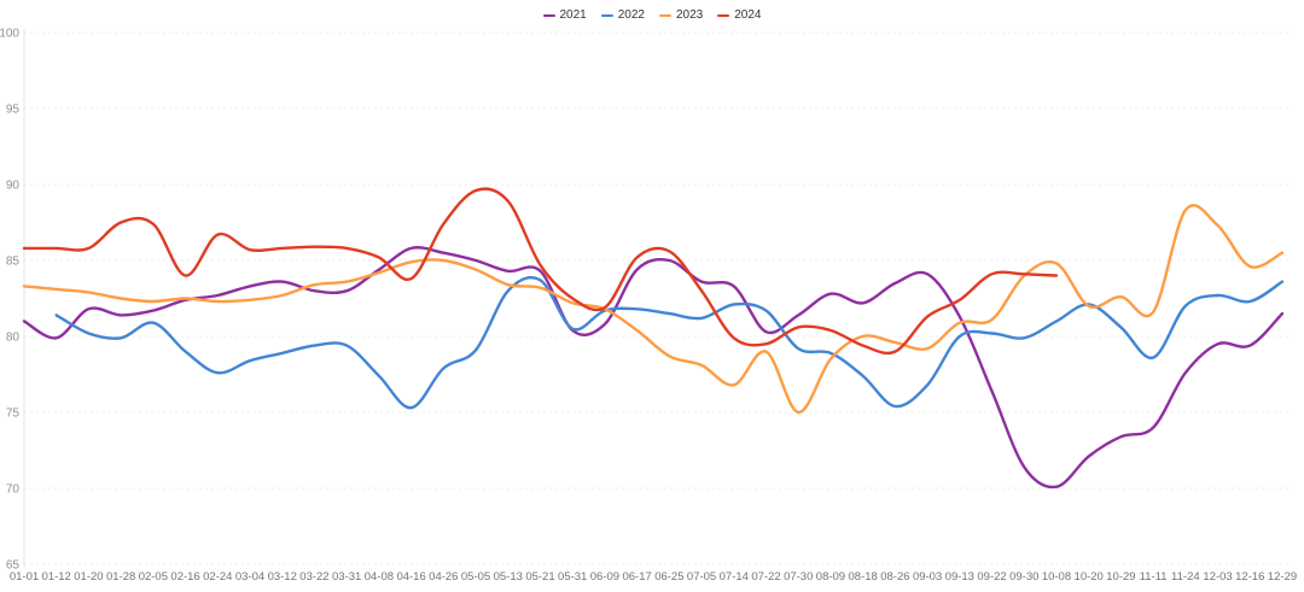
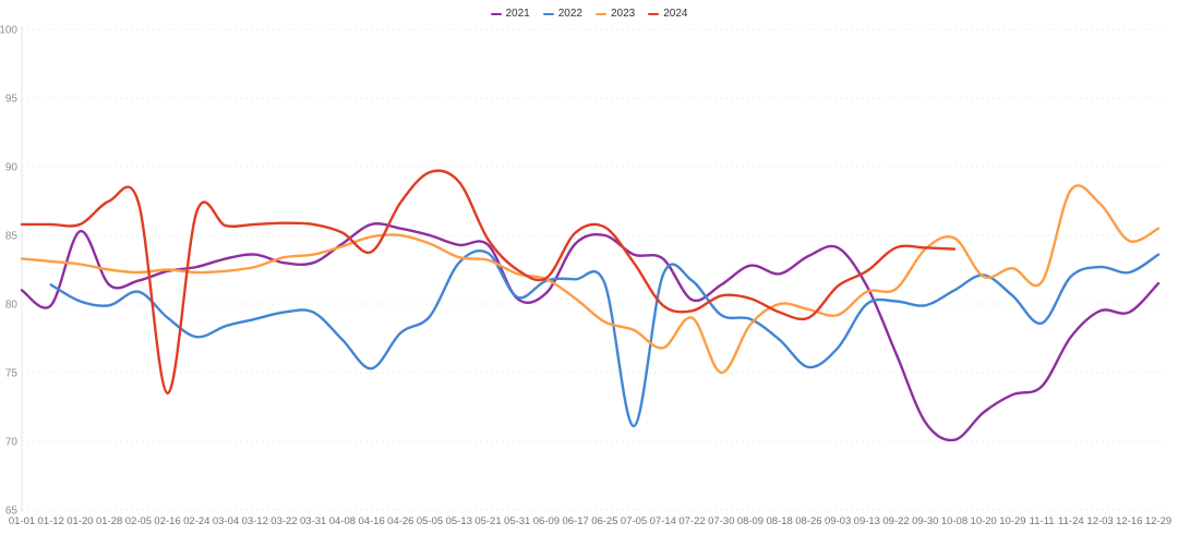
2021/01-20: 81.8 -> 85.3
2024/02-16: 84.0 -> 73.5
2022/07-05: 81.2 -> 71.1
